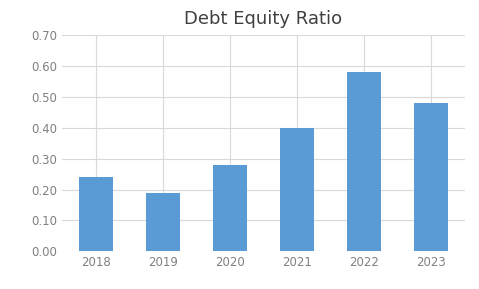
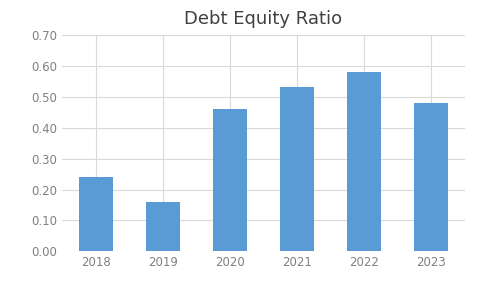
2019: 0.19 -> 0.16
2020: 0.28 -> 0.46
2021: 0.40 -> 0.53
